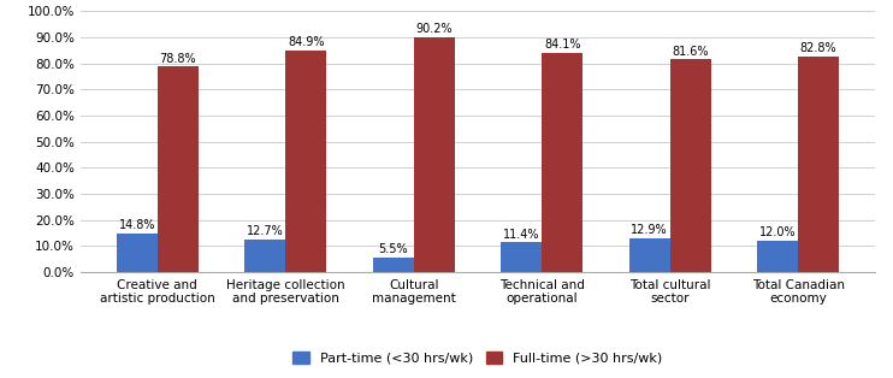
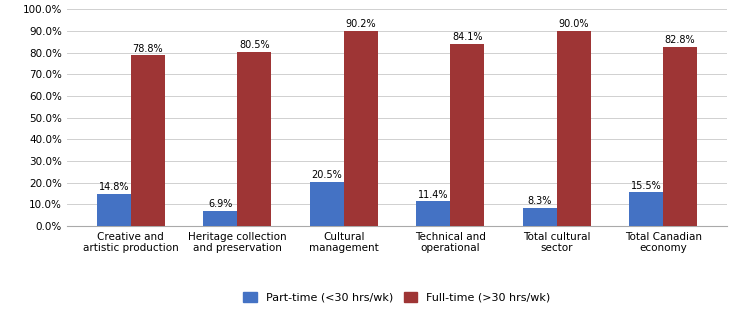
Part-time (<30 hrs/wk)/Heritage collection and preservation: 12.7% -> 6.9%
Full-time (>30 hrs/wk)/Heritage collection and preservation: 84.9% -> 80.5%
Part-time (<30 hrs/wk)/Cultural management: 5.5% -> 20.5%
Part-time (<30 hrs/wk)/Total cultural sector: 12.9% -> 8.3%
Full-time (>30 hrs/wk)/Total cultural sector: 81.6% -> 90.0%
Part-time (<30 hrs/wk)/Total Canadian economy: 12.0% -> 15.5%
